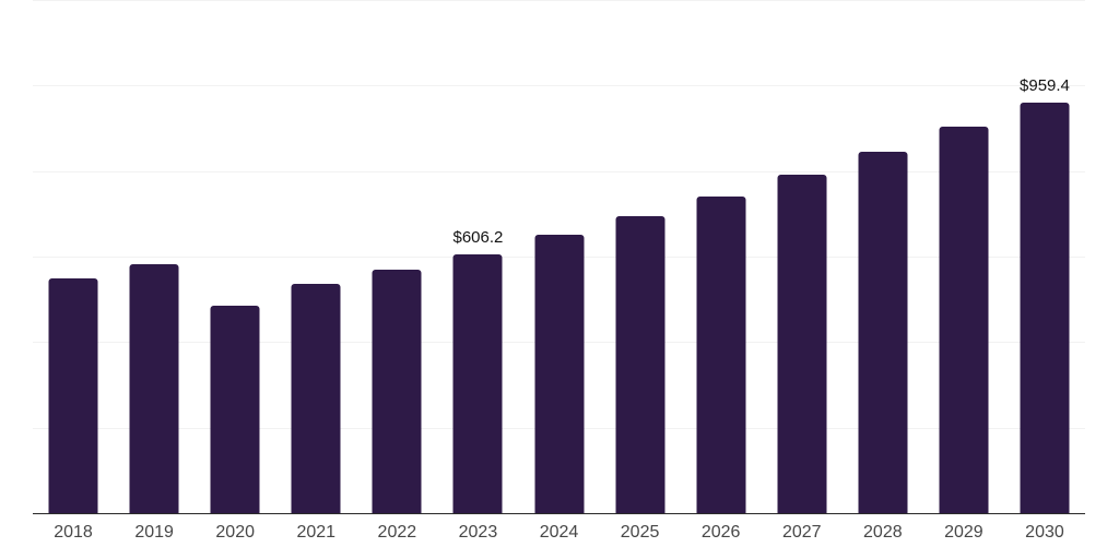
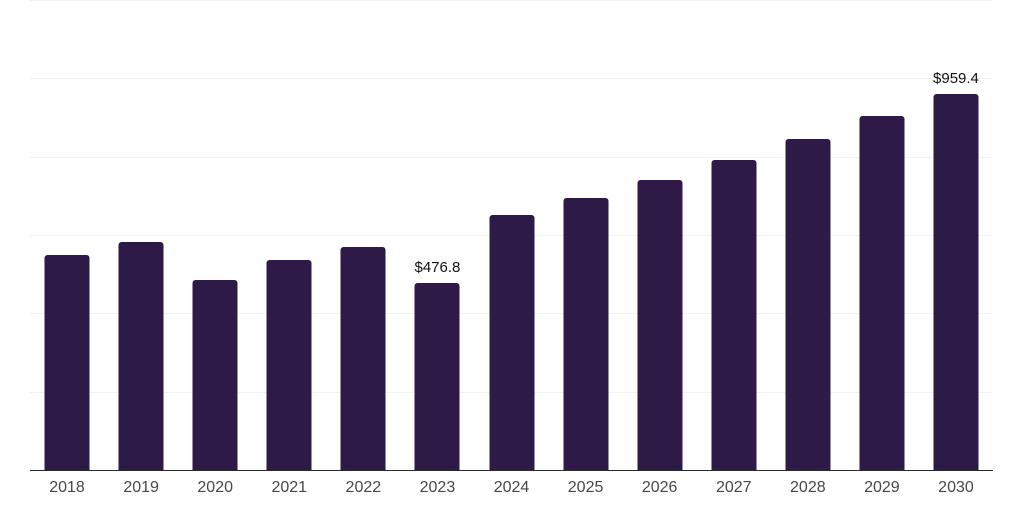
2023: $606.2 -> $476.8
